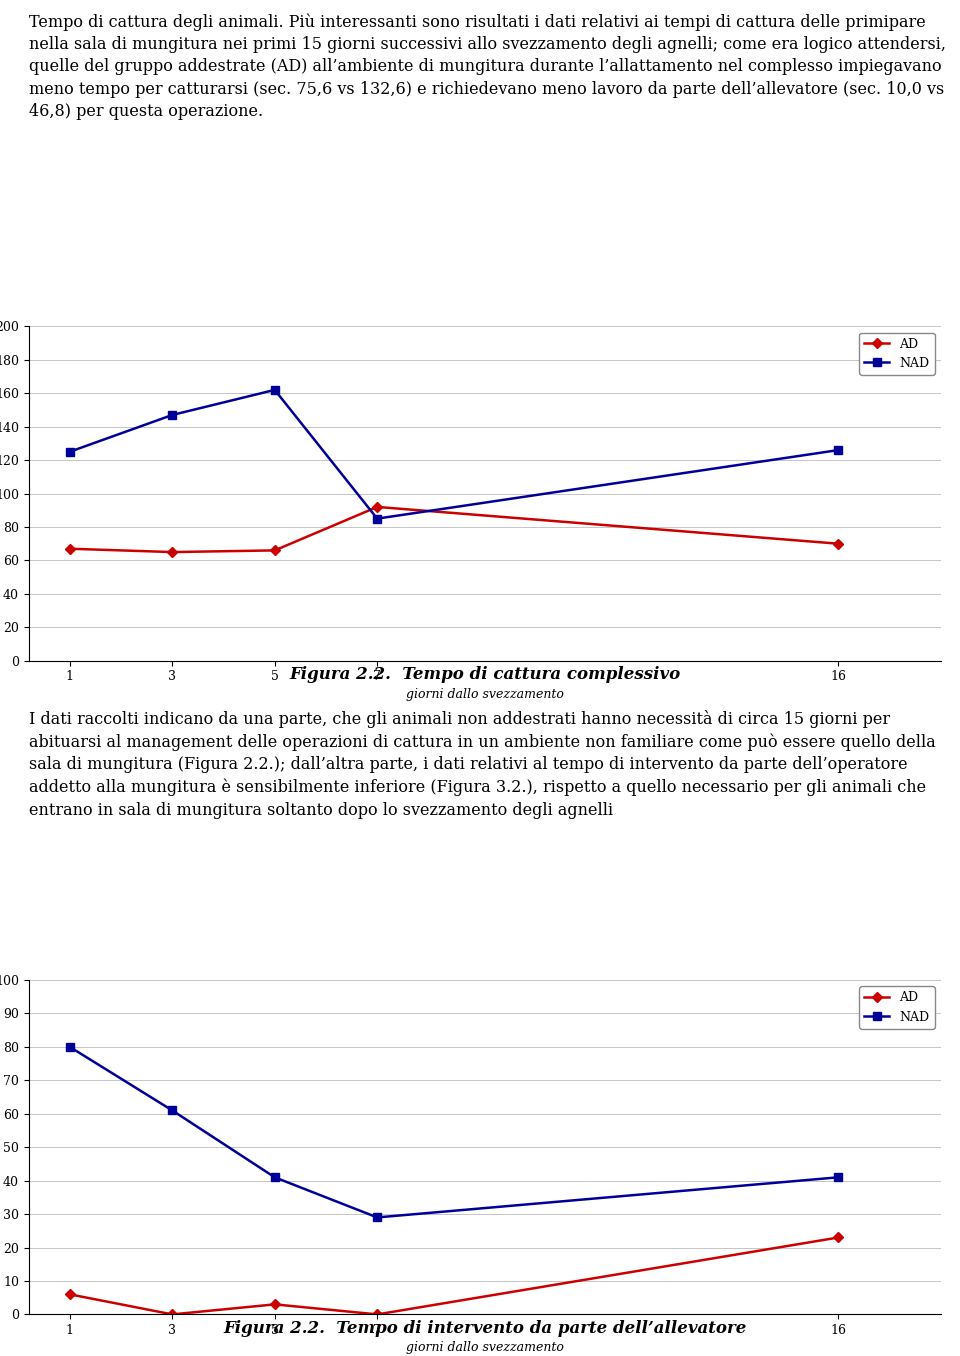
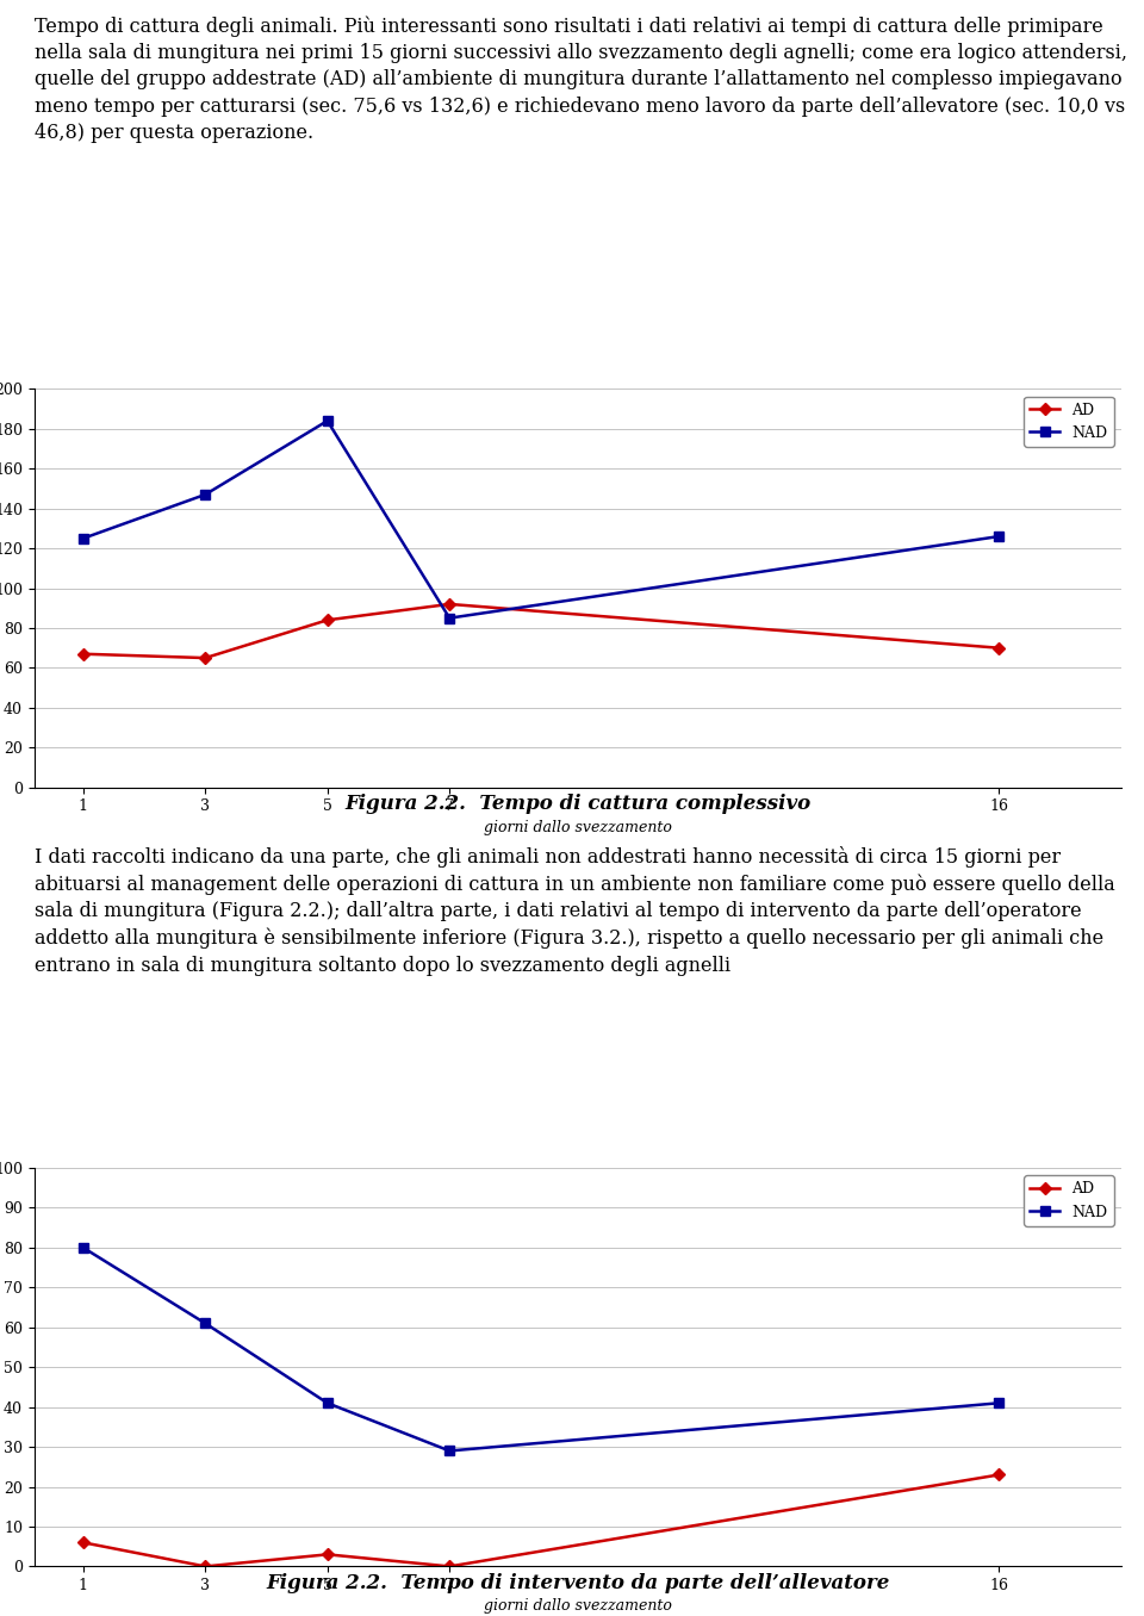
AD/5: 66 -> 84
NAD/5: 162 -> 184
